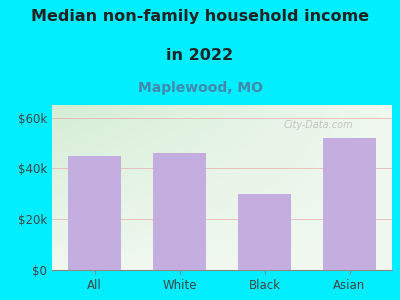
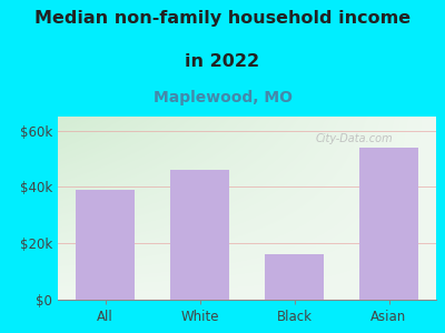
All: $45k -> $39k
Black: $30k -> $16k
Asian: $52k -> $54k
